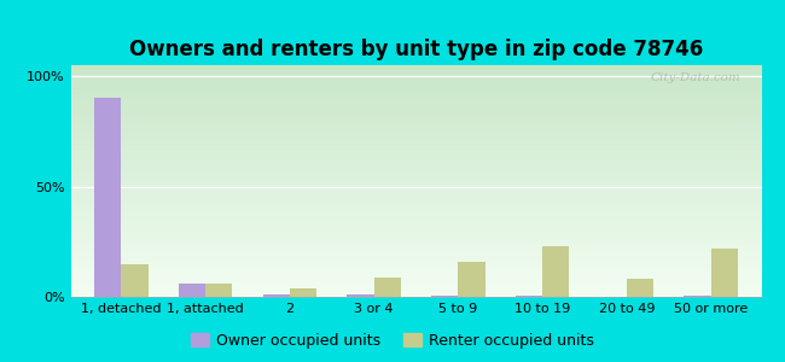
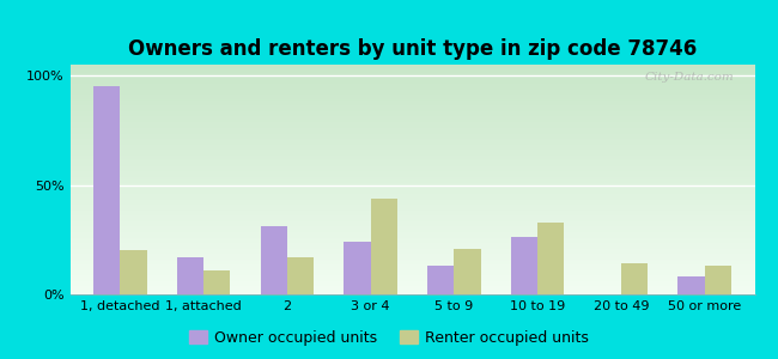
Owner occupied units/1, detached: 90% -> 95%
Renter occupied units/1, detached: 15% -> 20%
Owner occupied units/1, attached: 6% -> 17%
Renter occupied units/1, attached: 6% -> 11%
Owner occupied units/2: 1% -> 31%
Renter occupied units/2: 4% -> 17%
Owner occupied units/3 or 4: 1% -> 24%
Renter occupied units/3 or 4: 9% -> 44%
Owner occupied units/5 to 9: 0% -> 13%
Renter occupied units/5 to 9: 16% -> 21%
Owner occupied units/10 to 19: 0% -> 26%
Renter occupied units/10 to 19: 23% -> 33%
Renter occupied units/20 to 49: 8% -> 14%
Owner occupied units/50 or more: 0% -> 8%
Renter occupied units/50 or more: 22% -> 13%
